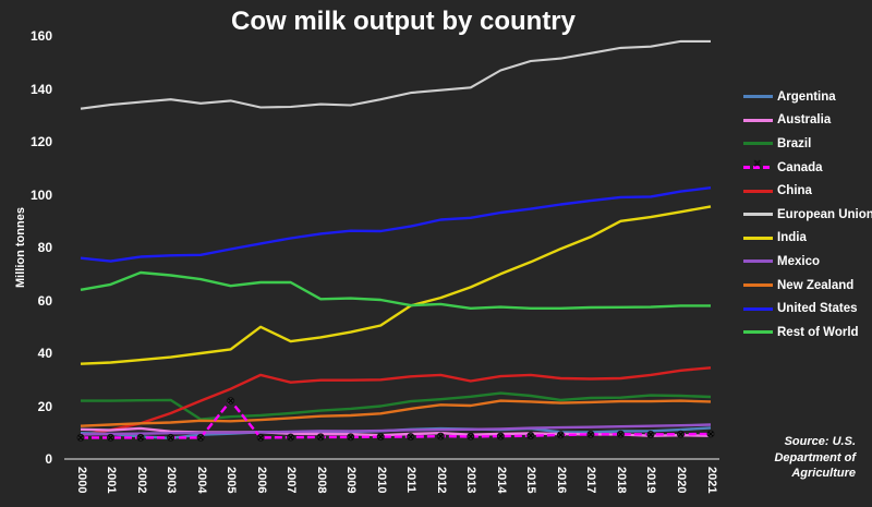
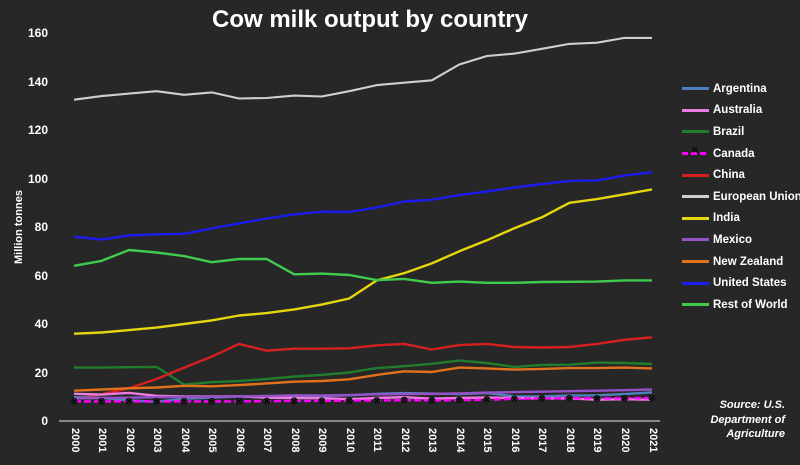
Canada/2005: 22 -> 8
India/2006: 50 -> 44
